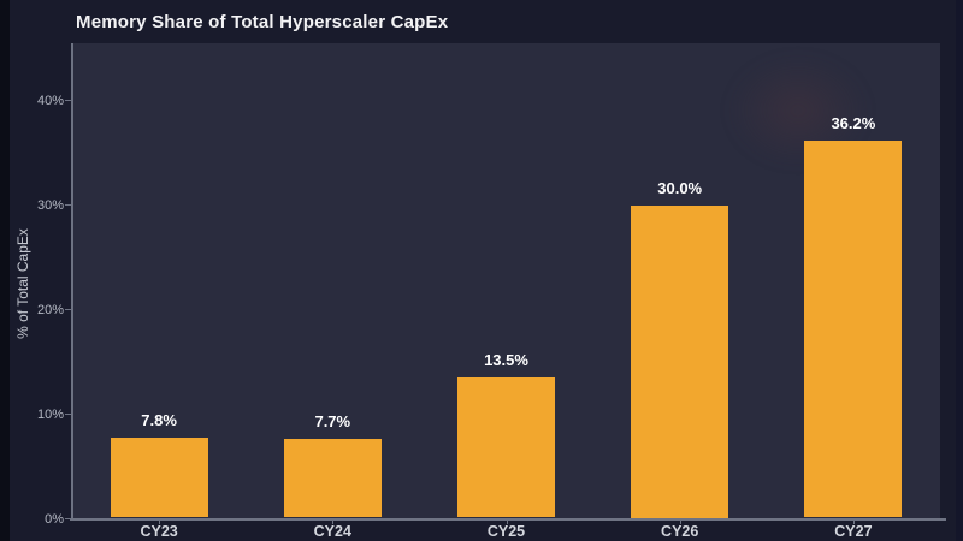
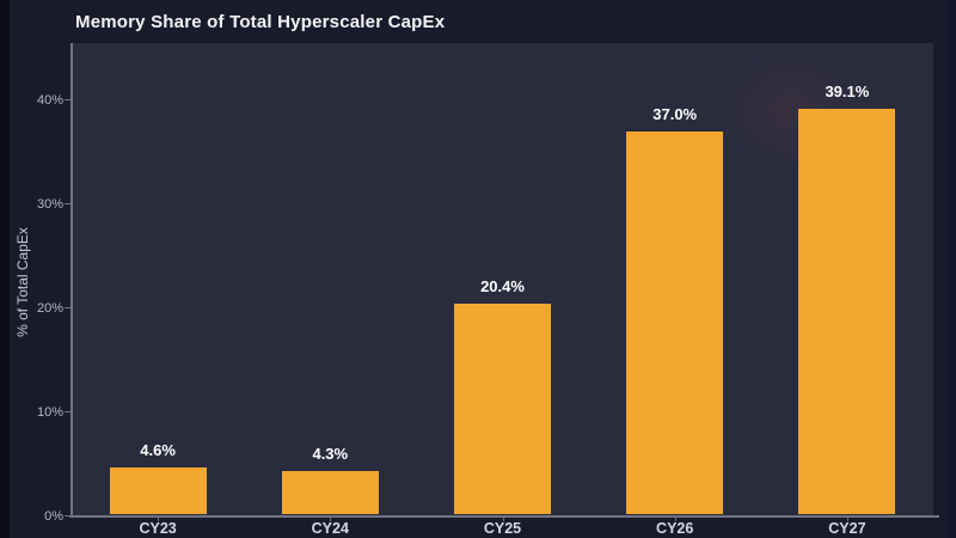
CY23: 7.8% -> 4.6%
CY24: 7.7% -> 4.3%
CY25: 13.5% -> 20.4%
CY26: 30.0% -> 37.0%
CY27: 36.2% -> 39.1%
